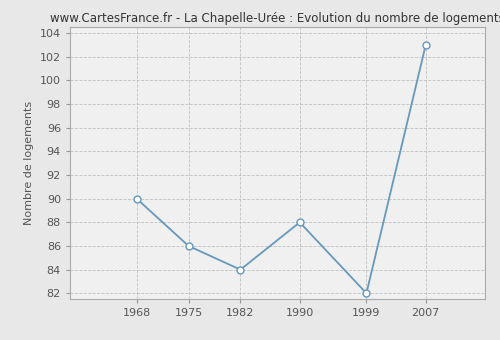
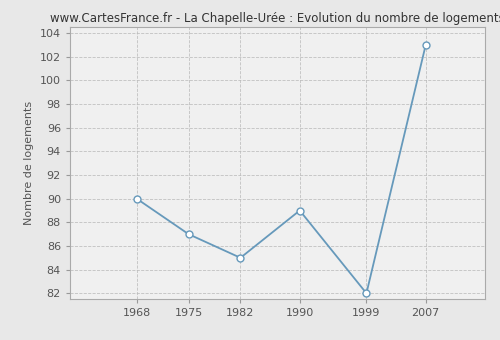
1975: 86 -> 87
1982: 84 -> 85
1990: 88 -> 89
